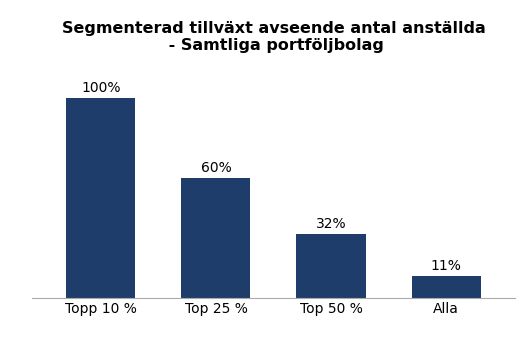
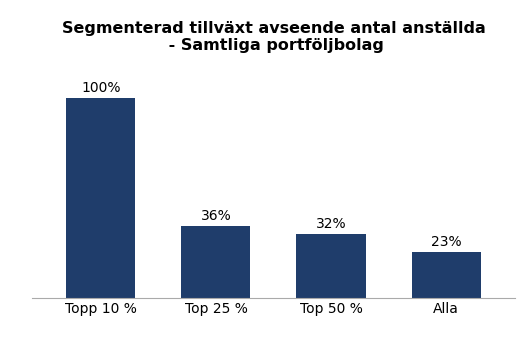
Top 25 %: 60% -> 36%
Alla: 11% -> 23%
